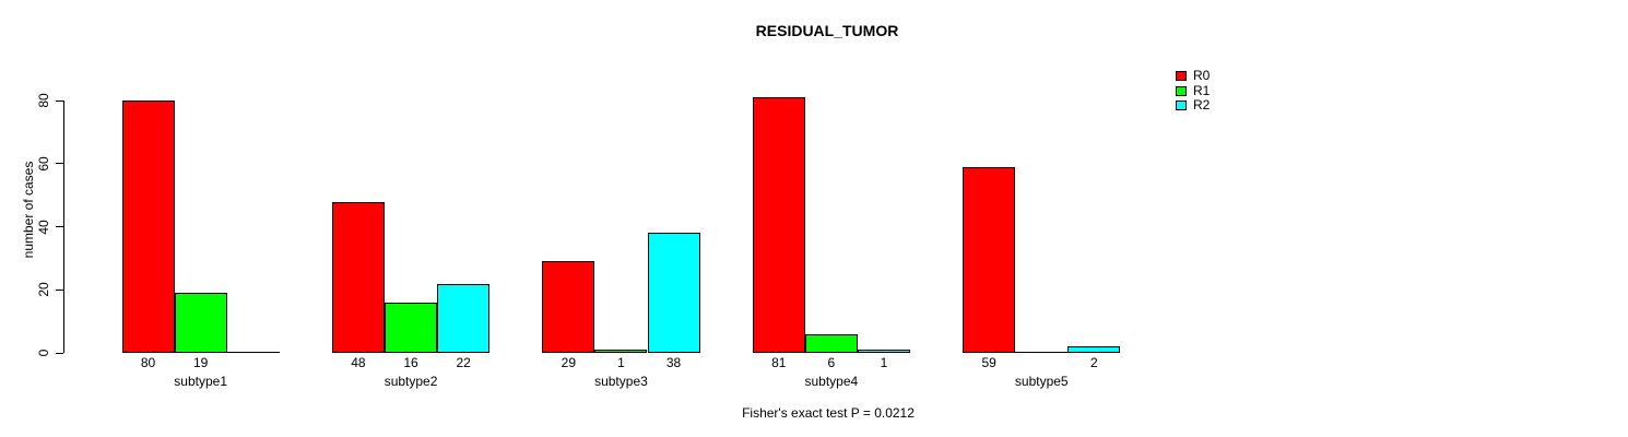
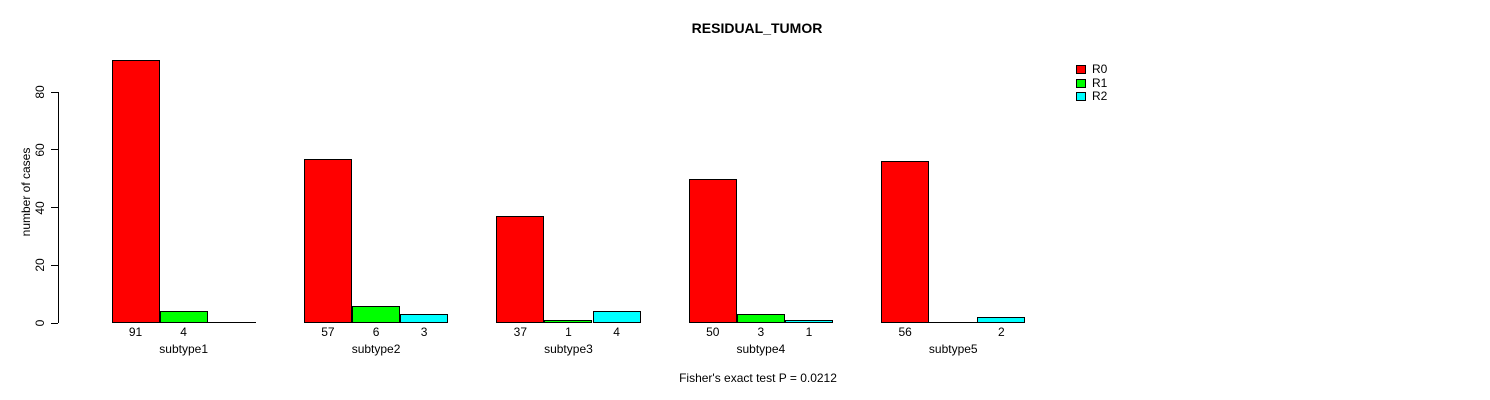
R0/subtype1: 80 -> 91
R1/subtype1: 19 -> 4
R0/subtype2: 48 -> 57
R1/subtype2: 16 -> 6
R2/subtype2: 22 -> 3
R0/subtype3: 29 -> 37
R2/subtype3: 38 -> 4
R0/subtype4: 81 -> 50
R1/subtype4: 6 -> 3
R0/subtype5: 59 -> 56
